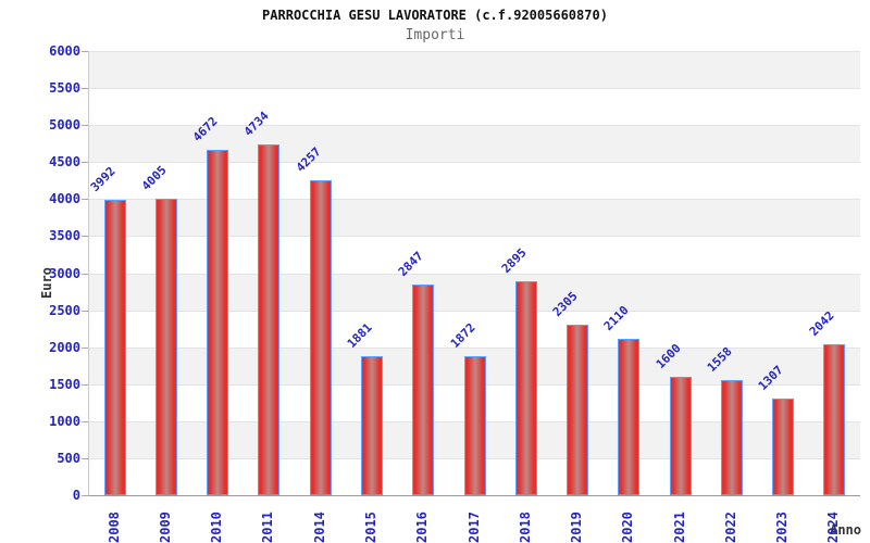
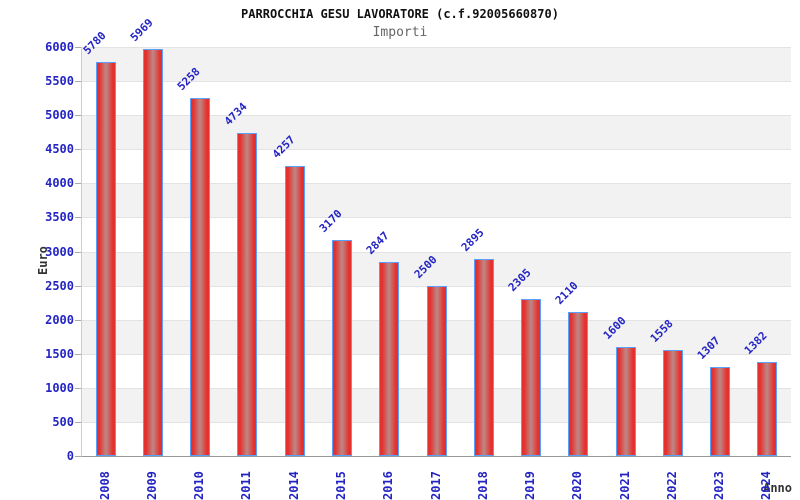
2008: 3992 -> 5780
2009: 4005 -> 5969
2010: 4672 -> 5258
2015: 1881 -> 3170
2017: 1872 -> 2500
2024: 2042 -> 1382
